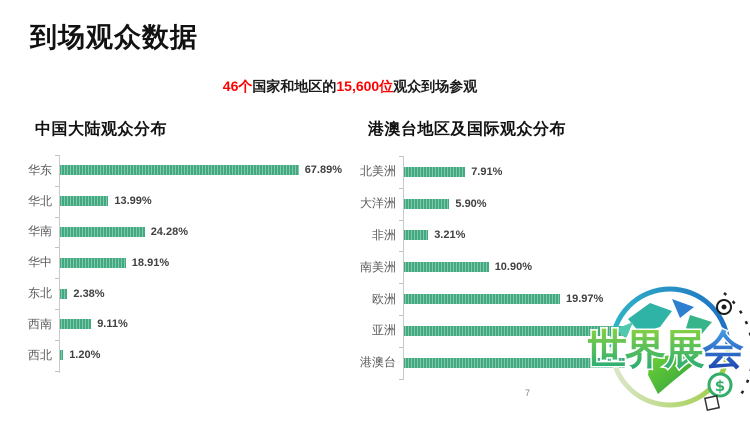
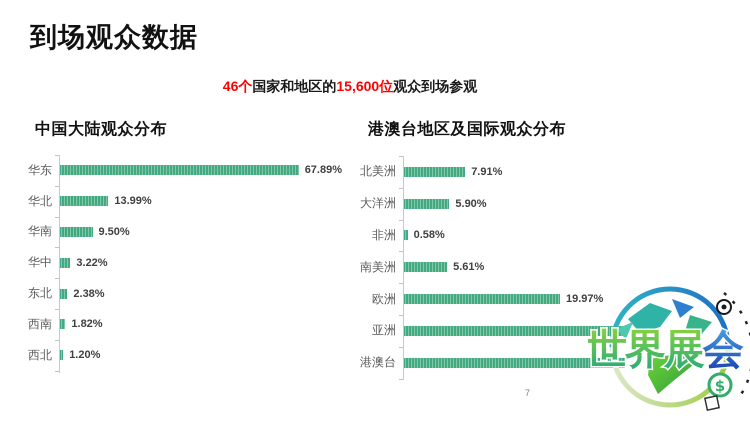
中国大陆观众分布/华南: 24.28% -> 9.50%
中国大陆观众分布/华中: 18.91% -> 3.22%
中国大陆观众分布/西南: 9.11% -> 1.82%
港澳台地区及国际观众分布/非洲: 3.21% -> 0.58%
港澳台地区及国际观众分布/南美洲: 10.90% -> 5.61%
